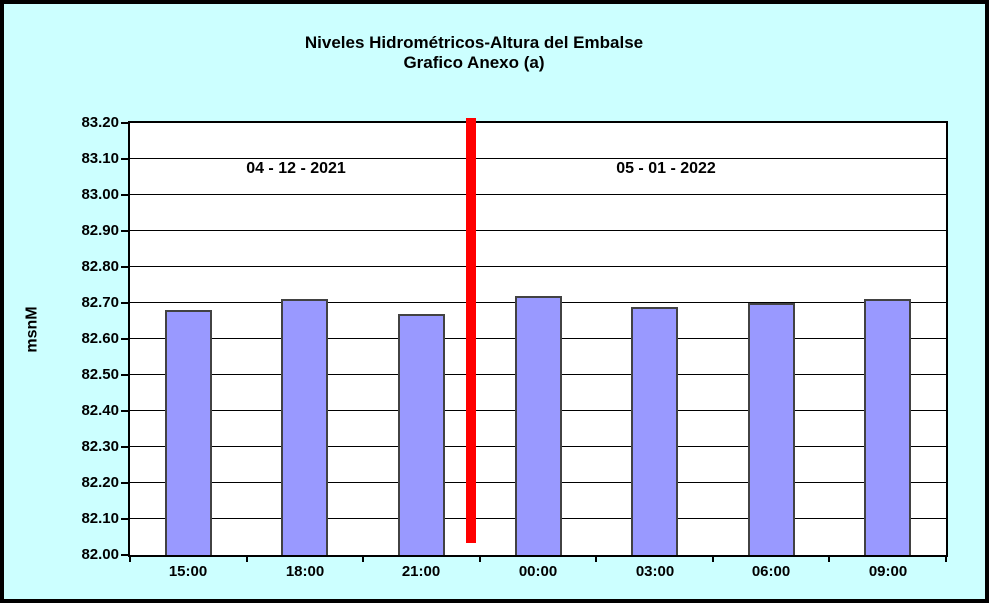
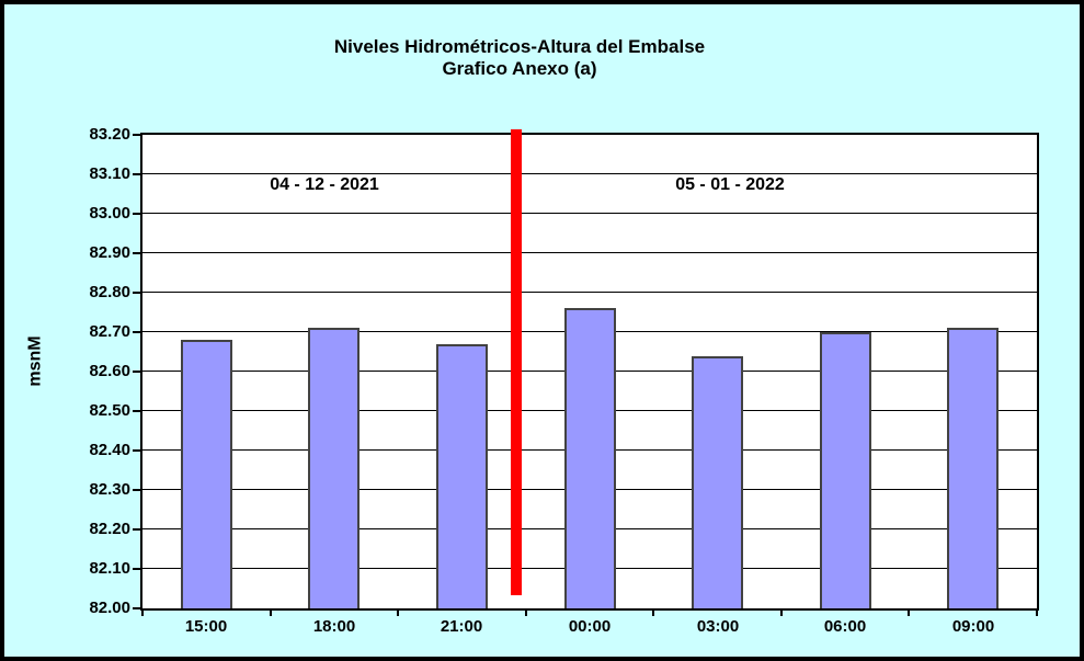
00:00: 82.72 -> 82.76
03:00: 82.69 -> 82.64
